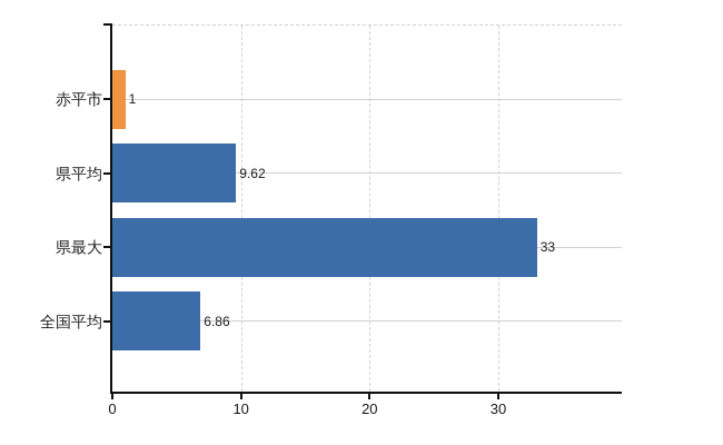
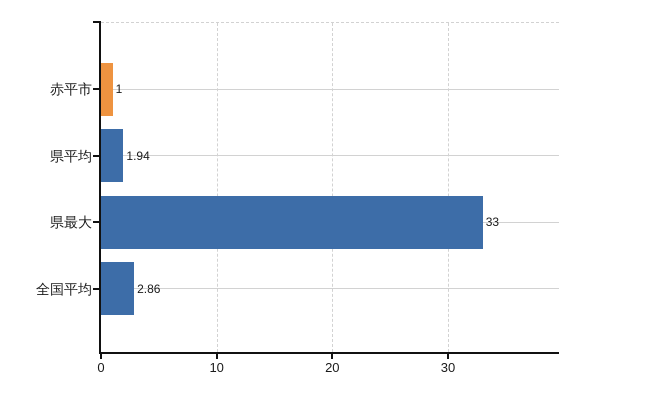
県平均: 9.62 -> 1.94
全国平均: 6.86 -> 2.86
